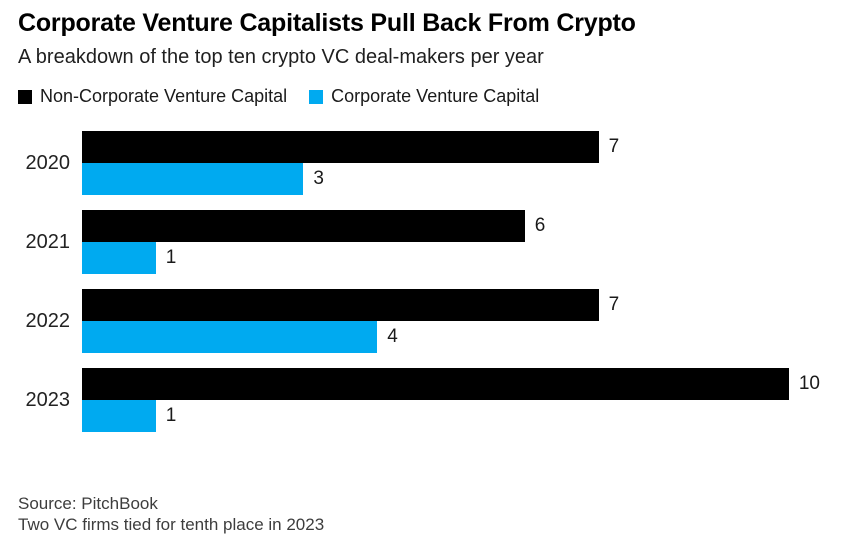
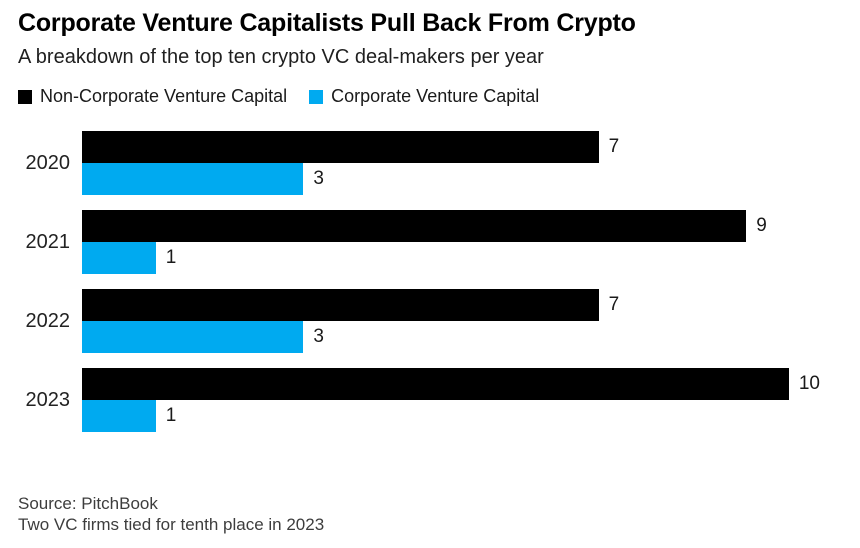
Non-Corporate Venture Capital/2021: 6 -> 9
Corporate Venture Capital/2022: 4 -> 3
